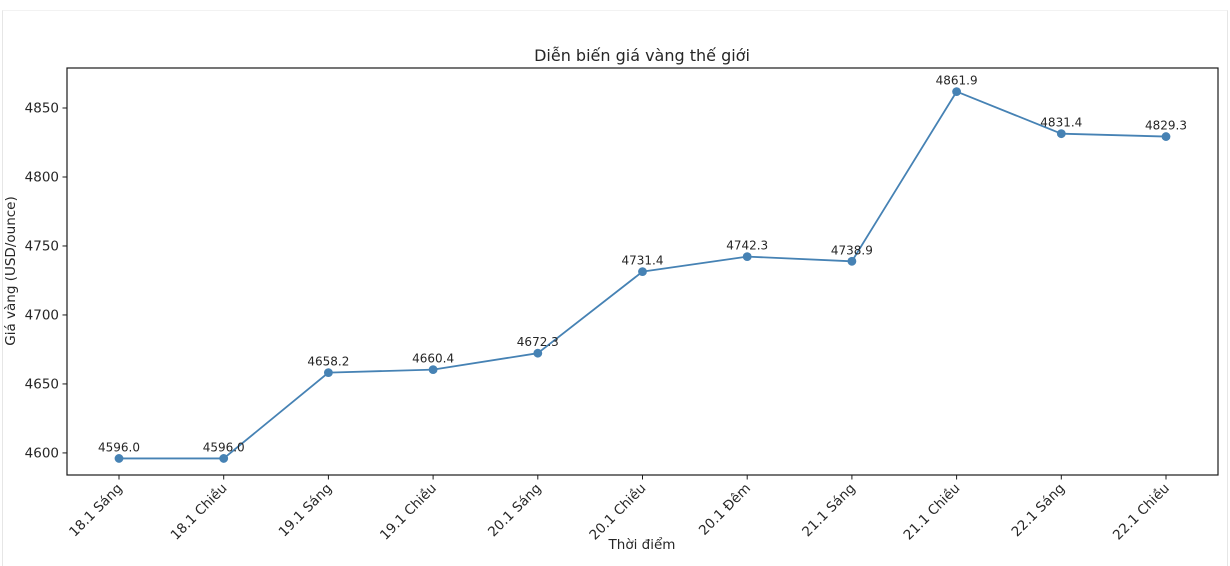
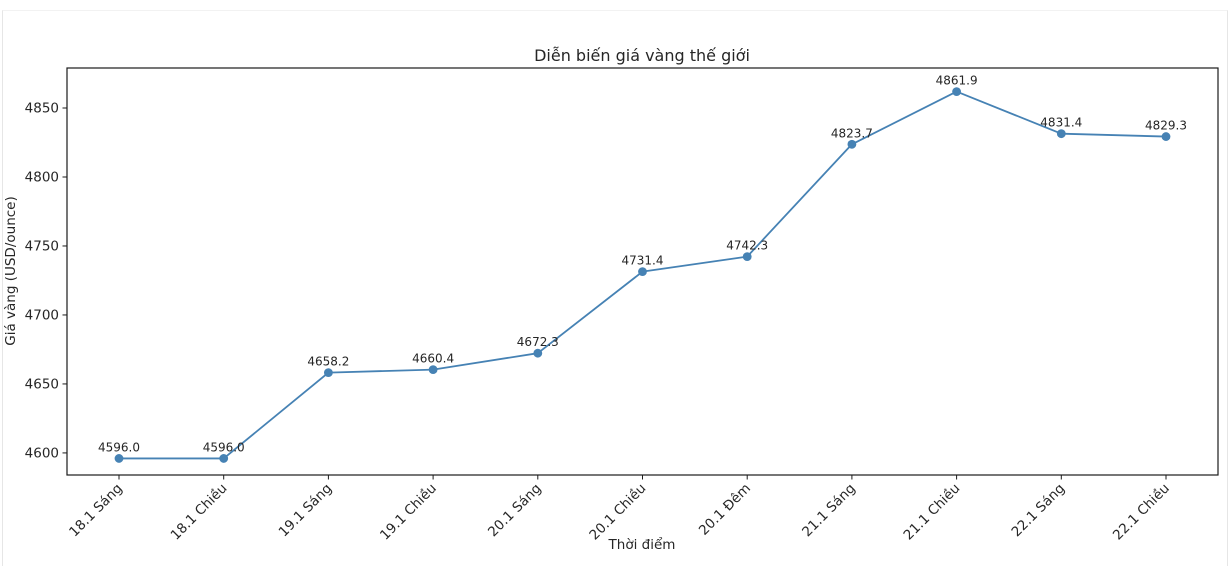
21.1 Sáng: 4738.9 -> 4823.7
